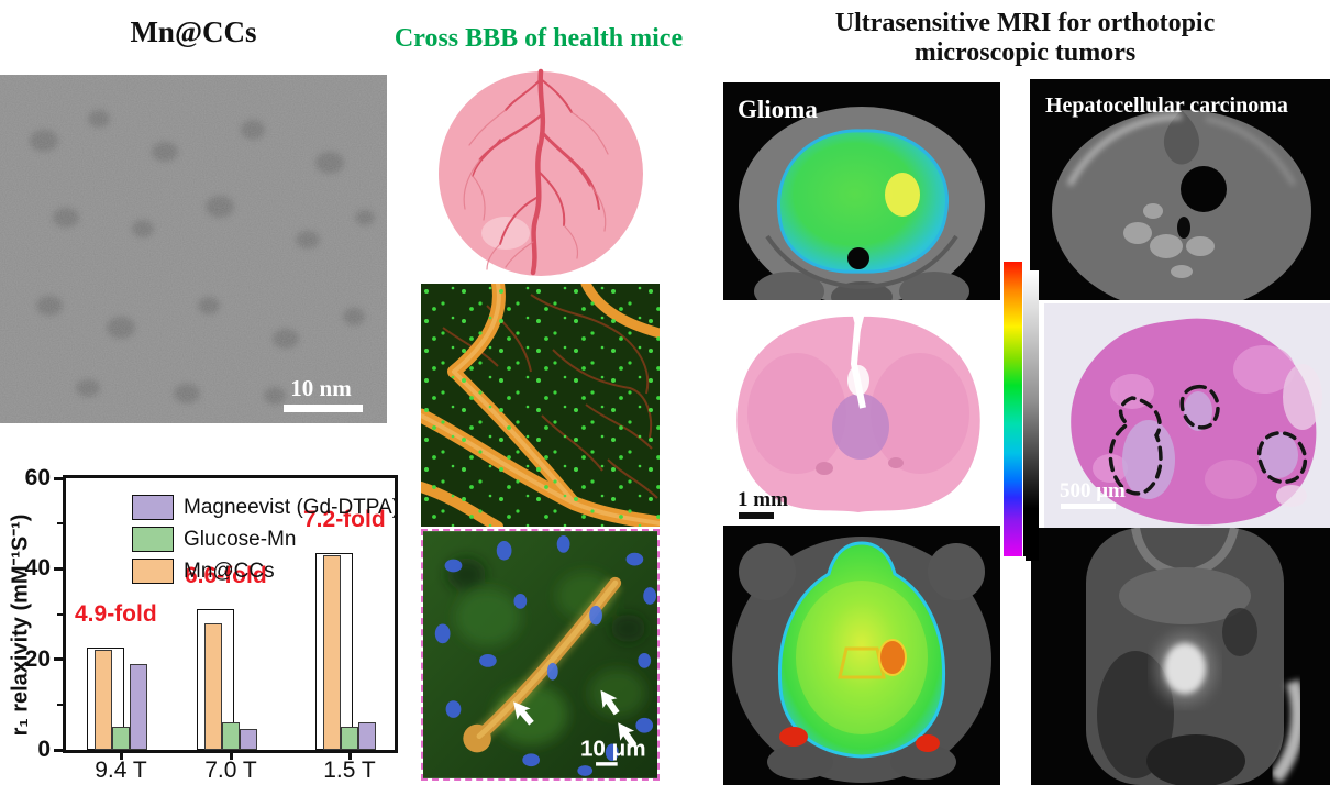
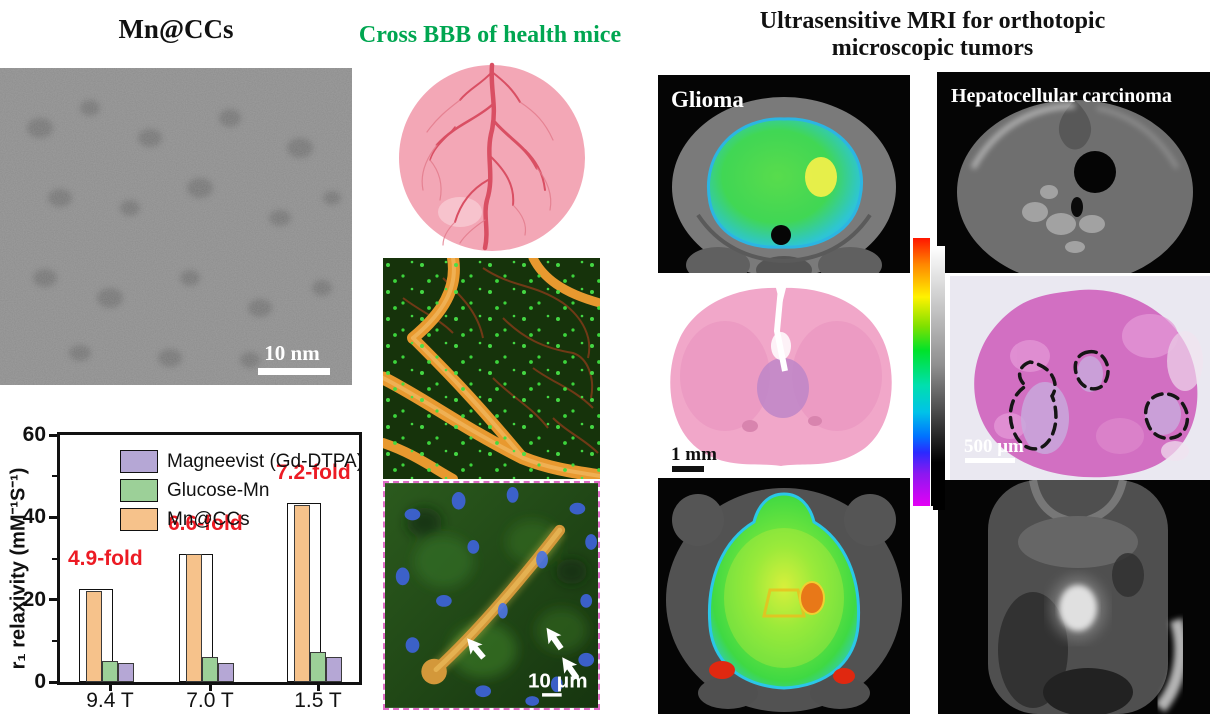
Magneevist (Gd-DTPA)/9.4 T: 19 -> 4
Mn@CCs/7.0 T: 28 -> 31
Glucose-Mn/1.5 T: 5 -> 7
